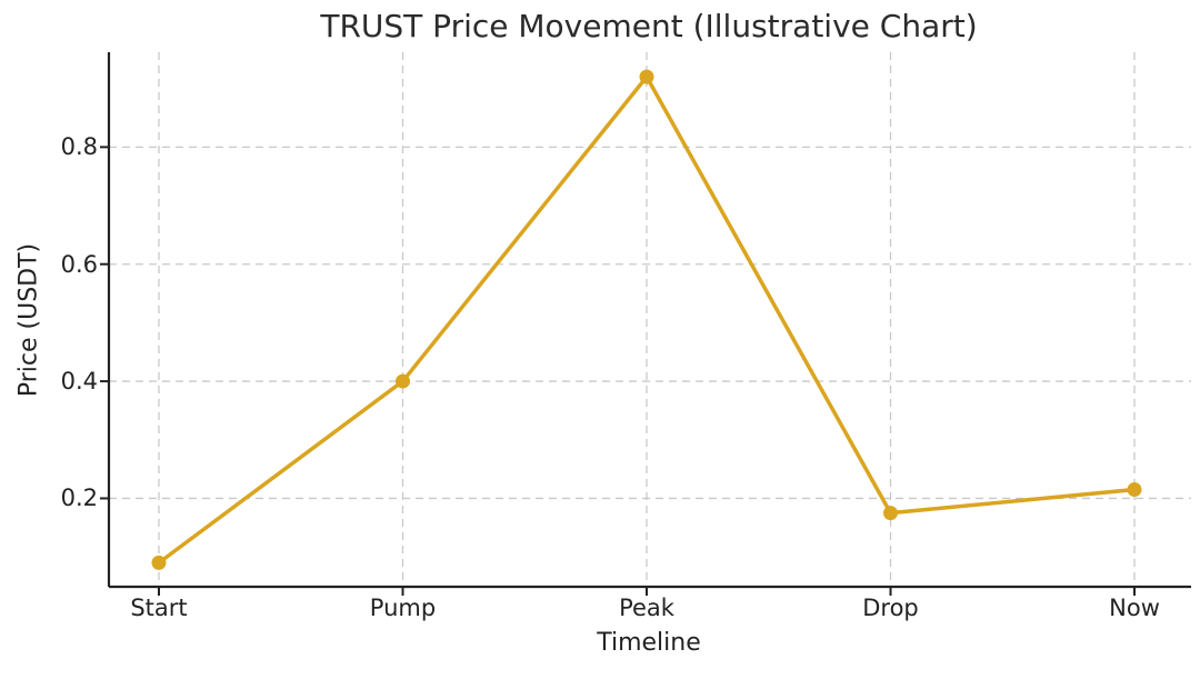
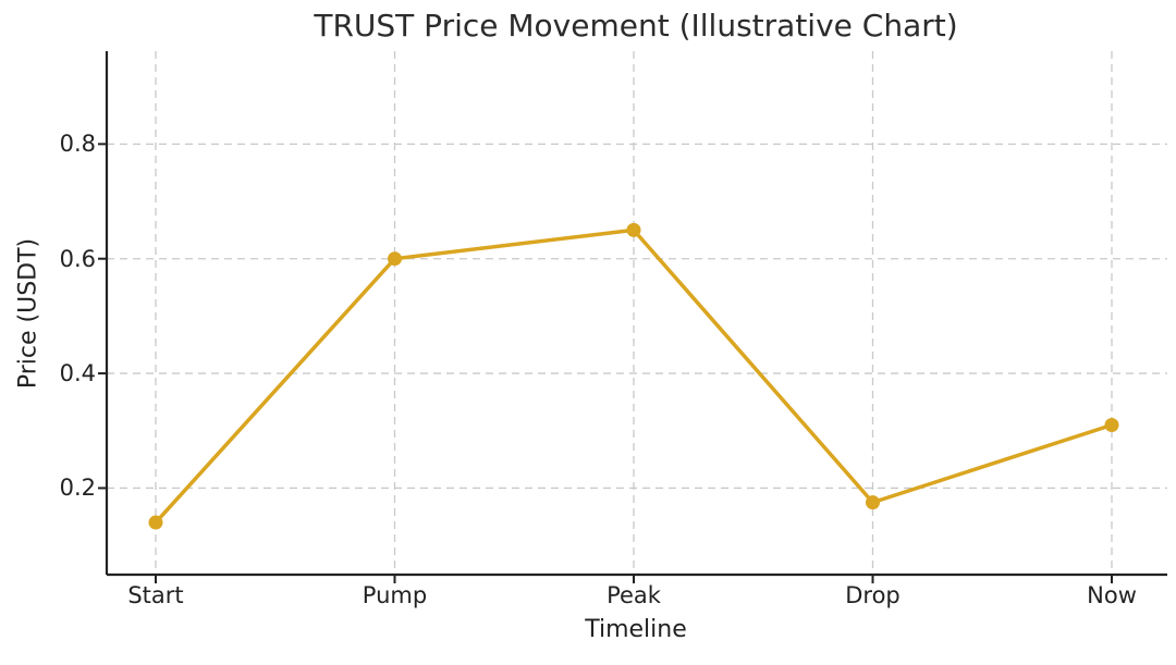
Start: 0.09 -> 0.14
Pump: 0.40 -> 0.60
Peak: 0.92 -> 0.65
Now: 0.21 -> 0.31
